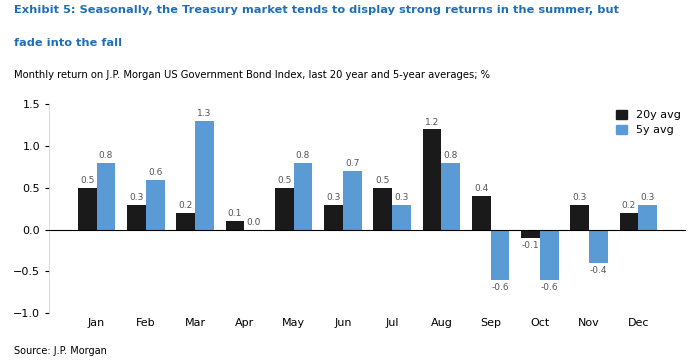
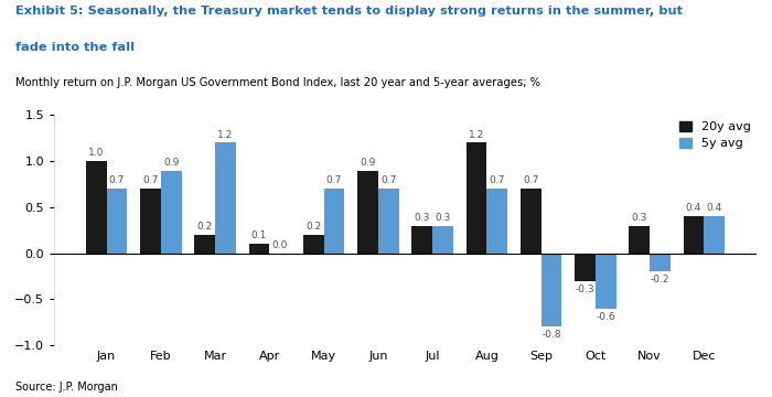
20y avg/Jan: 0.5 -> 1.0
5y avg/Jan: 0.8 -> 0.7
20y avg/Feb: 0.3 -> 0.7
5y avg/Feb: 0.6 -> 0.9
5y avg/Mar: 1.3 -> 1.2
20y avg/May: 0.5 -> 0.2
5y avg/May: 0.8 -> 0.7
20y avg/Jun: 0.3 -> 0.9
20y avg/Jul: 0.5 -> 0.3
5y avg/Aug: 0.8 -> 0.7
20y avg/Sep: 0.4 -> 0.7
5y avg/Sep: -0.6 -> -0.8
20y avg/Oct: -0.1 -> -0.3
5y avg/Nov: -0.4 -> -0.2
20y avg/Dec: 0.2 -> 0.4
5y avg/Dec: 0.3 -> 0.4
